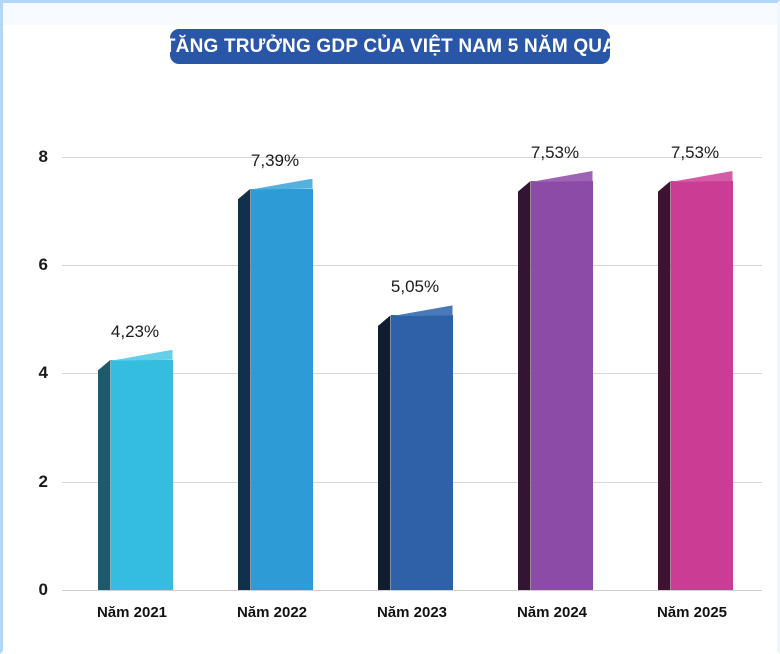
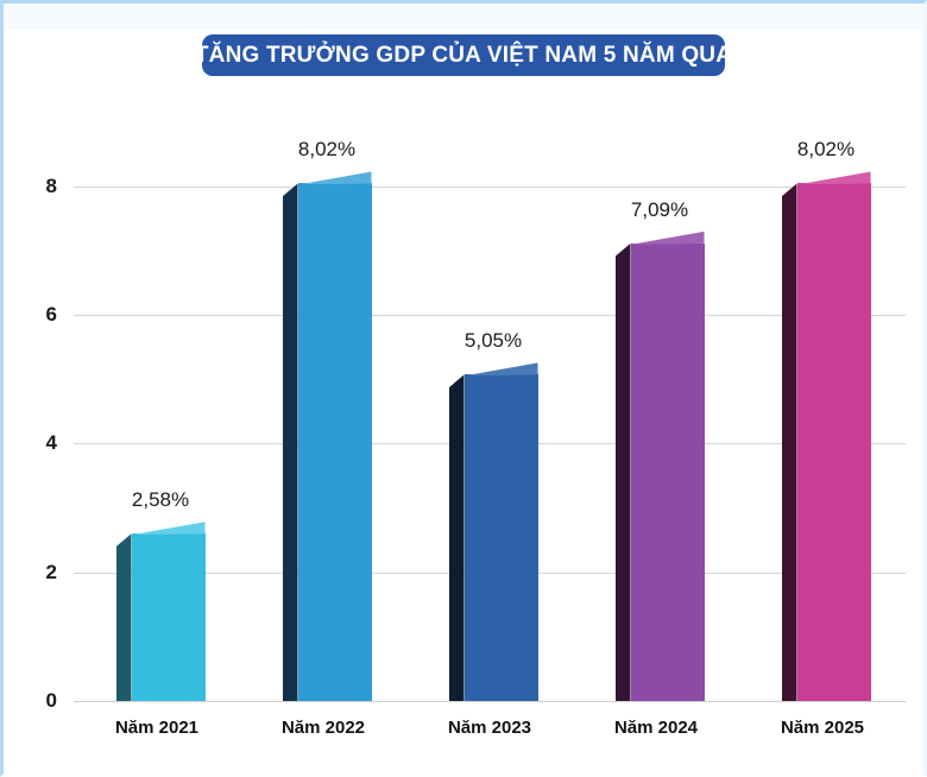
Năm 2021: 4,23% -> 2,58%
Năm 2022: 7,39% -> 8,02%
Năm 2024: 7,53% -> 7,09%
Năm 2025: 7,53% -> 8,02%
